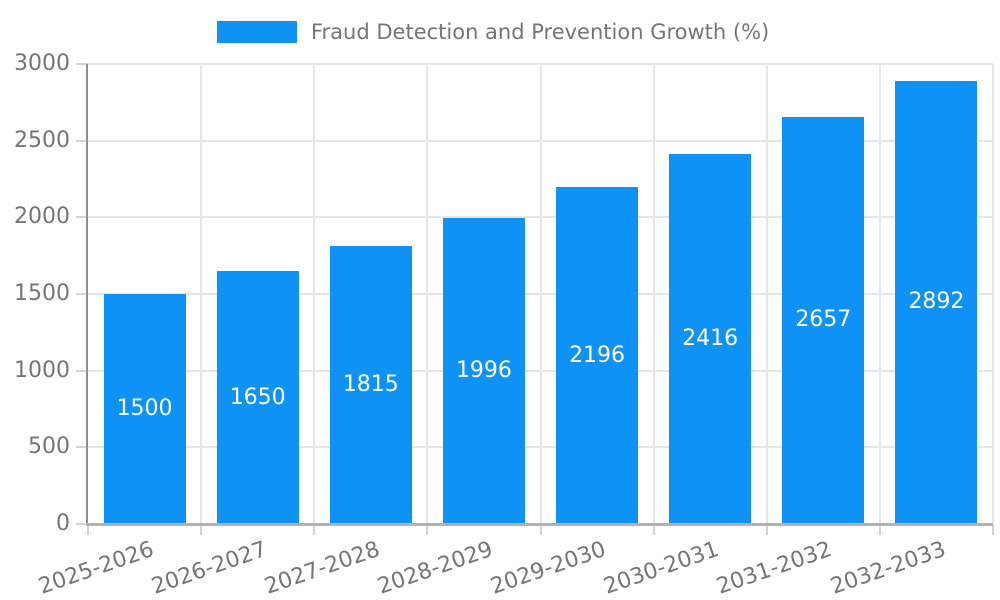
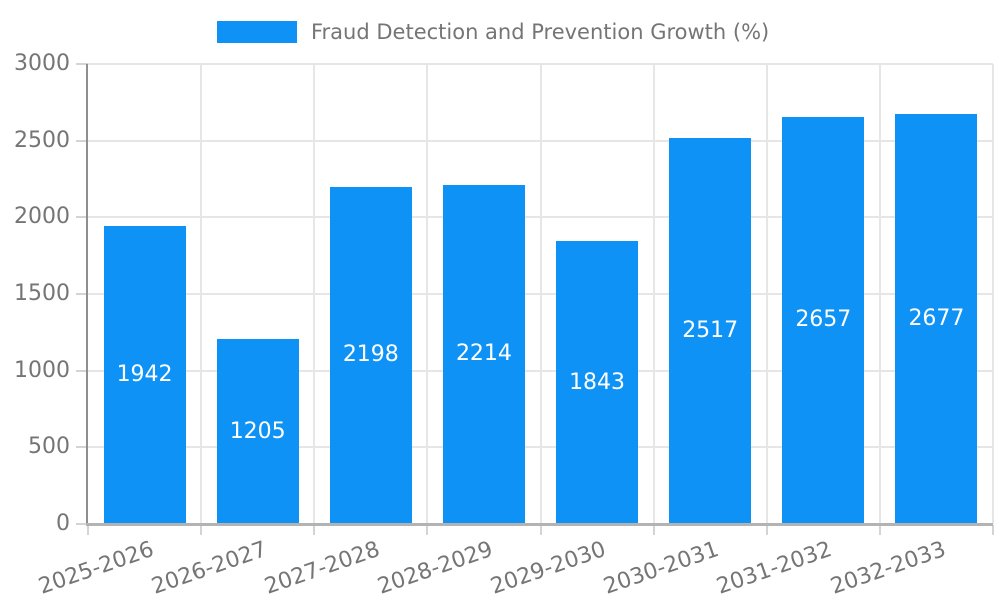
2025-2026: 1500 -> 1942
2026-2027: 1650 -> 1205
2027-2028: 1815 -> 2198
2028-2029: 1996 -> 2214
2029-2030: 2196 -> 1843
2030-2031: 2416 -> 2517
2032-2033: 2892 -> 2677
